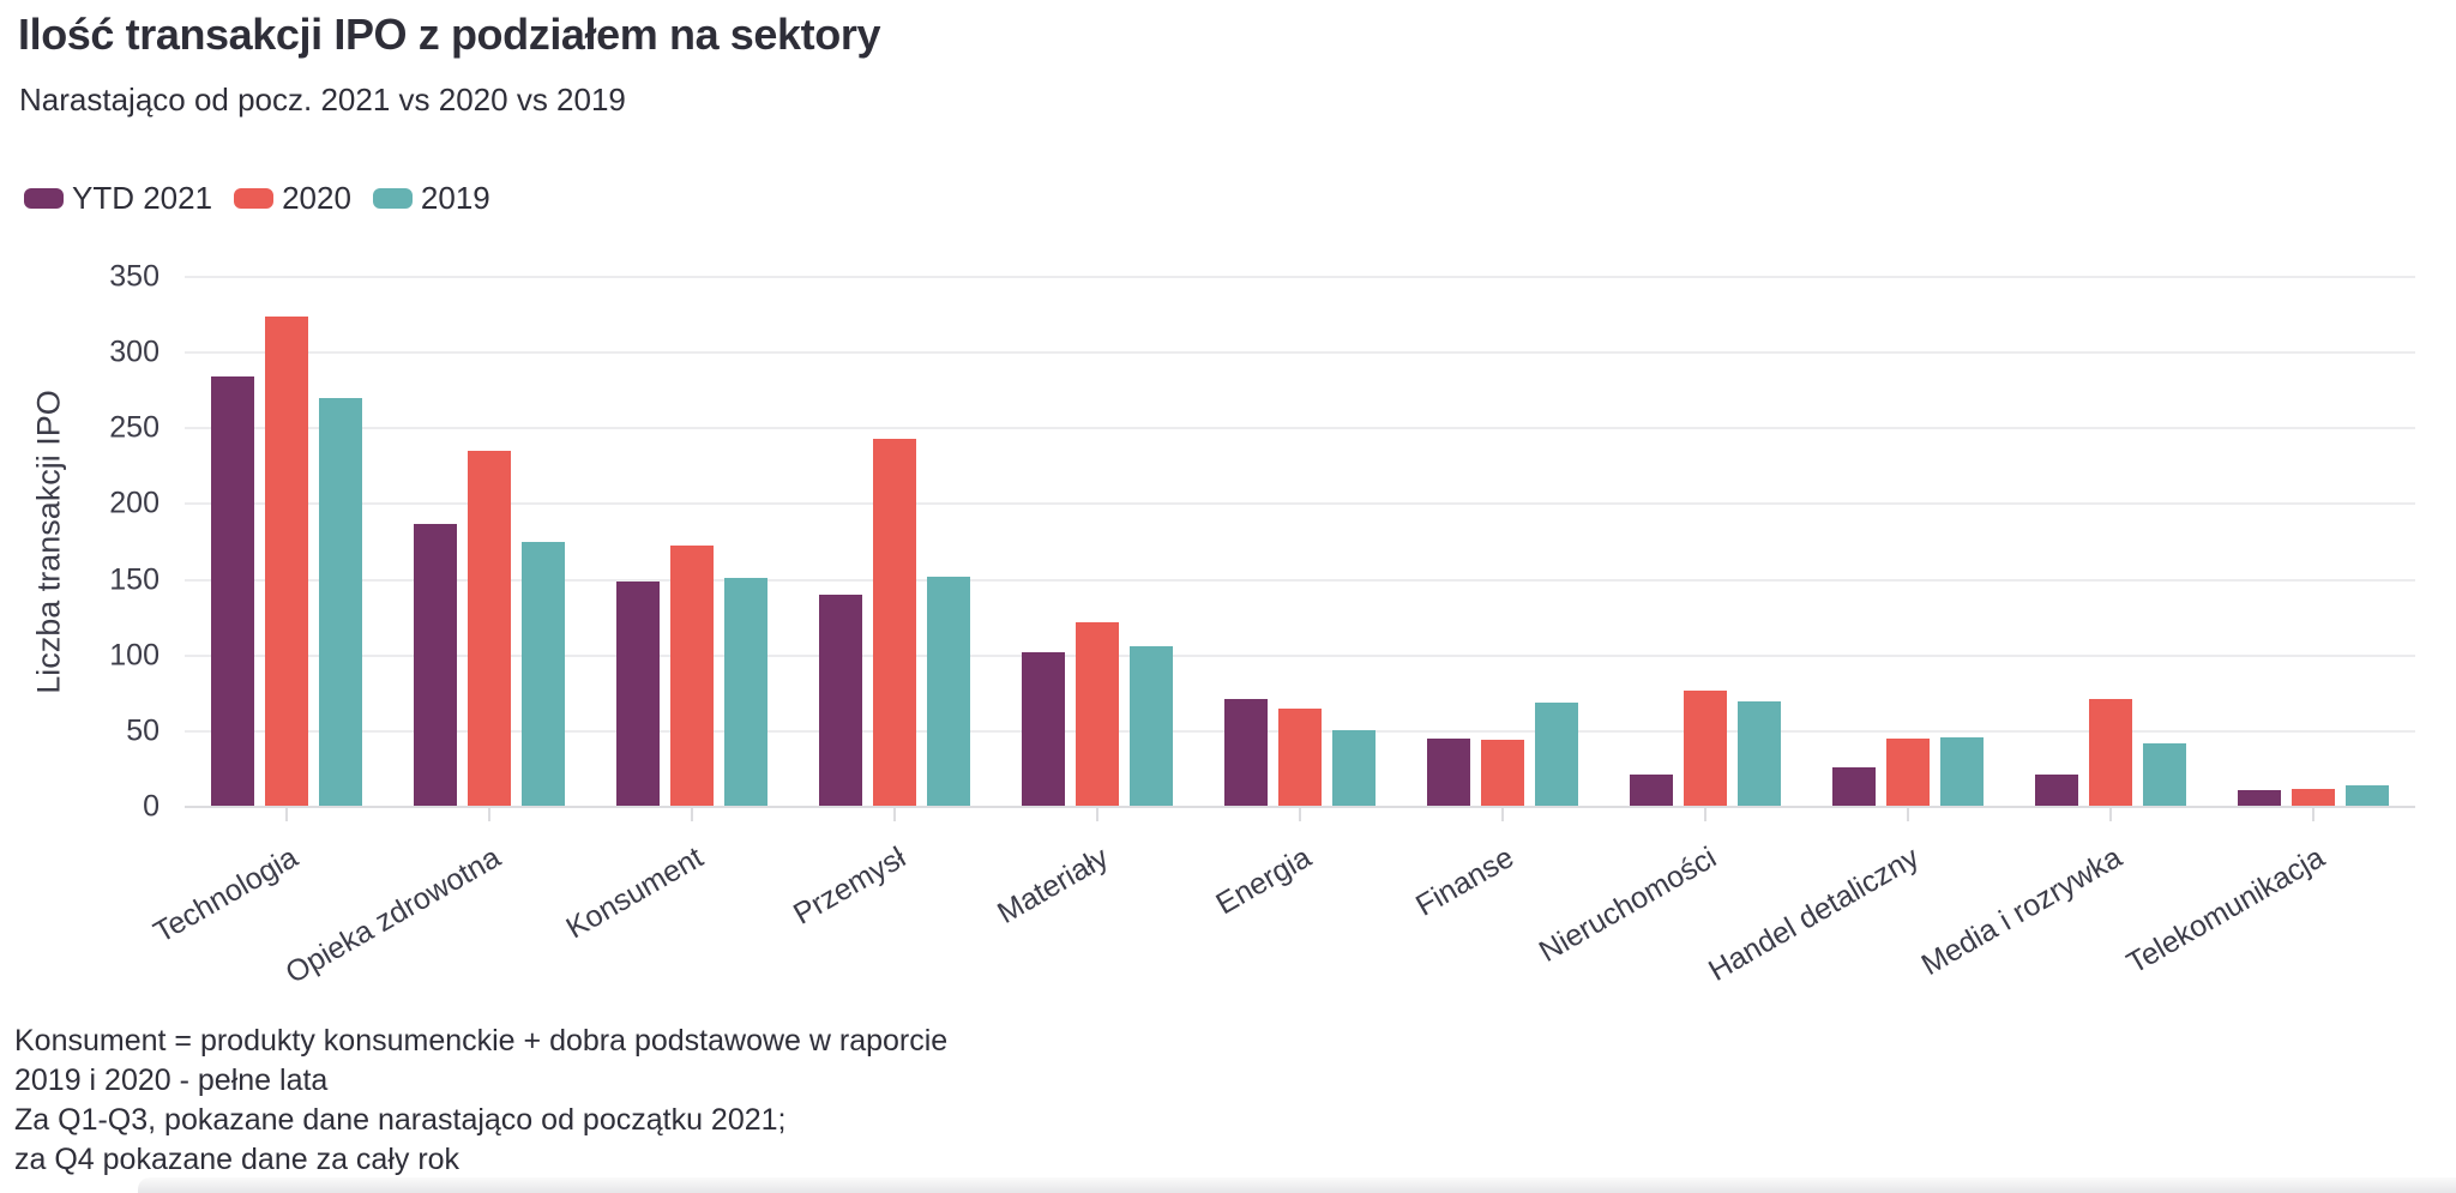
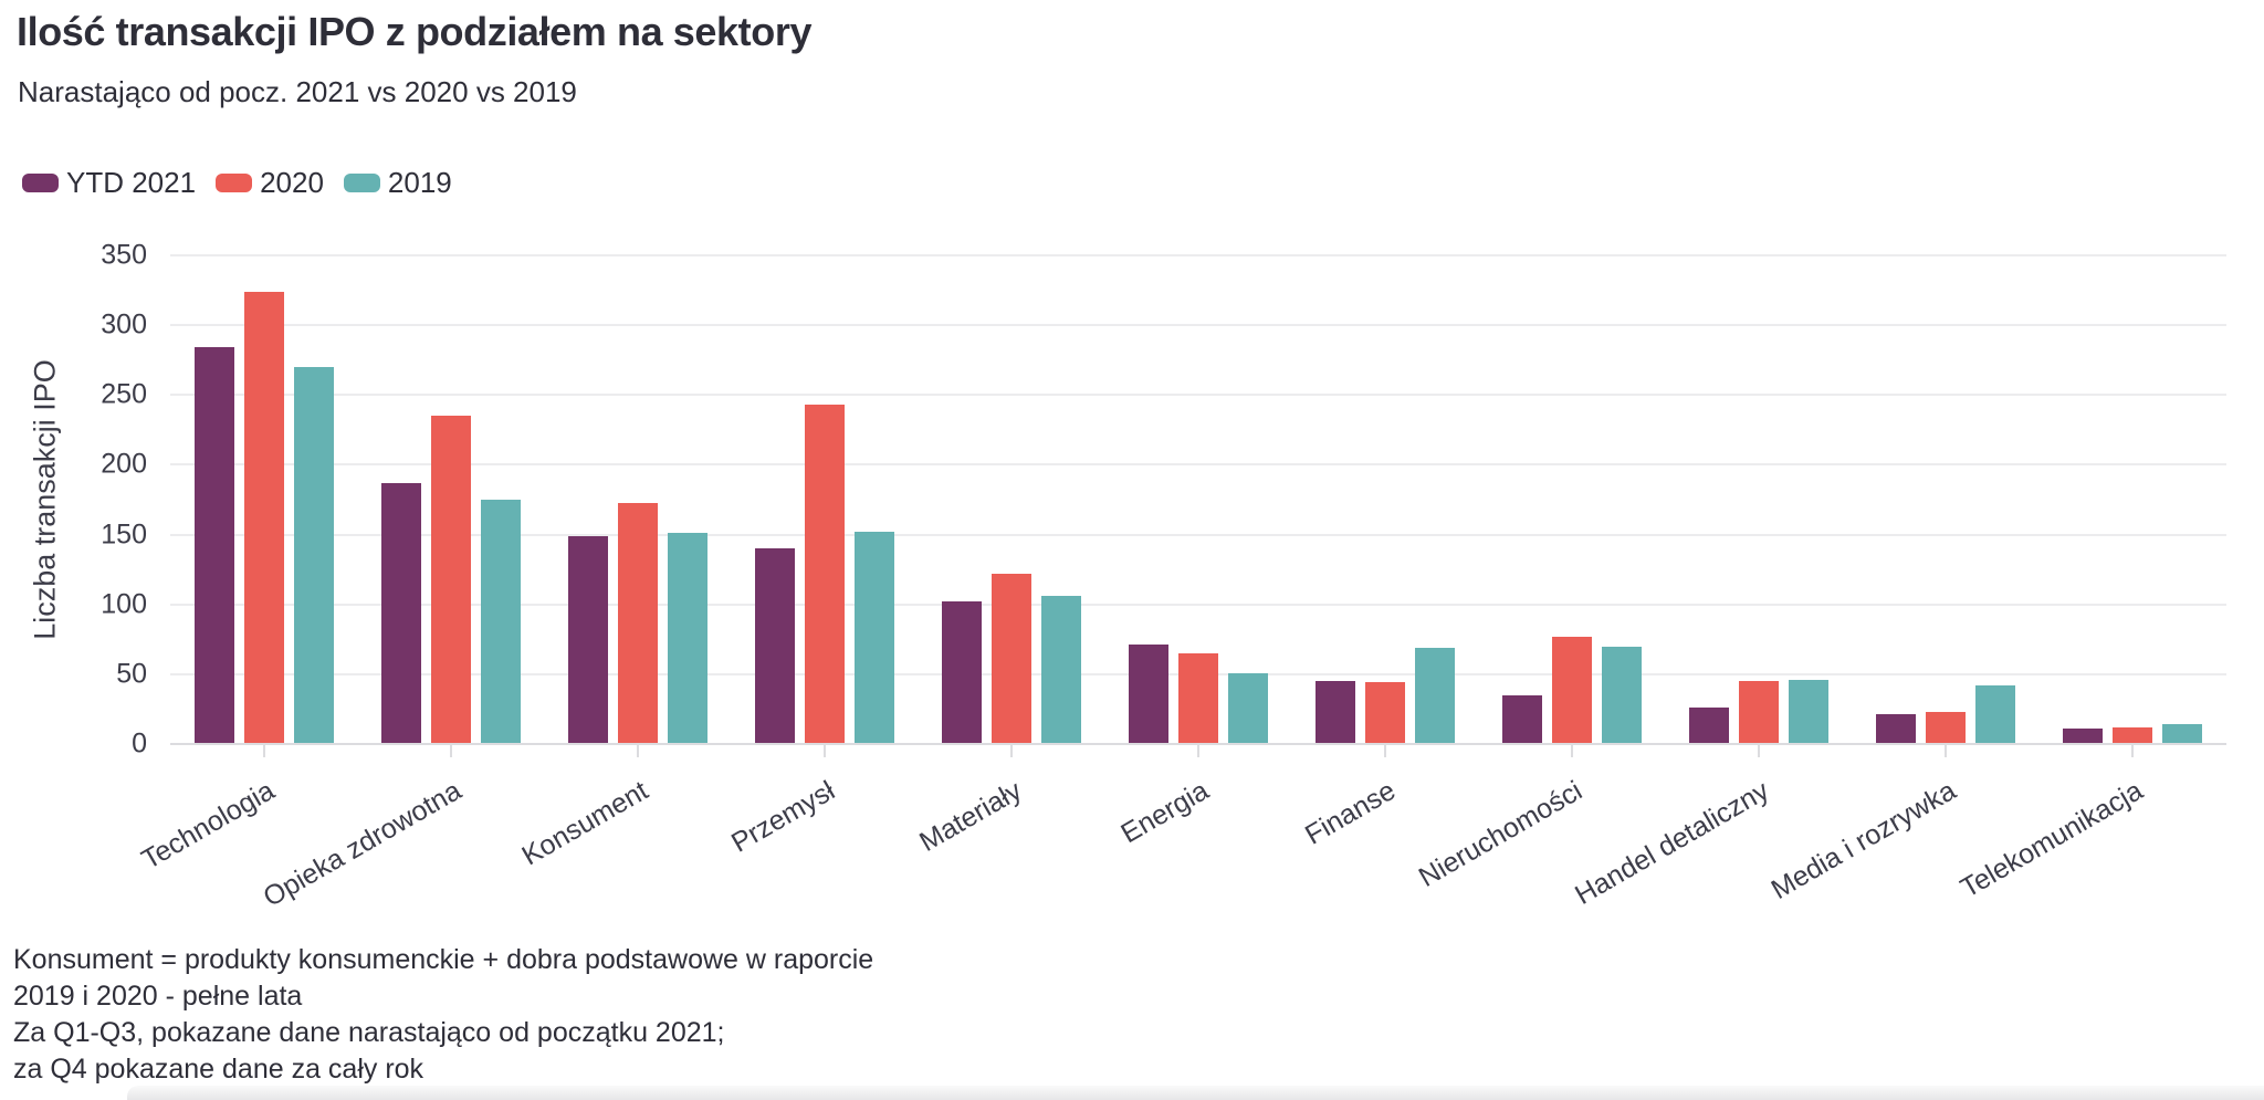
YTD 2021/Nieruchomości: 21 -> 35
2020/Media i rozrywka: 71 -> 23
